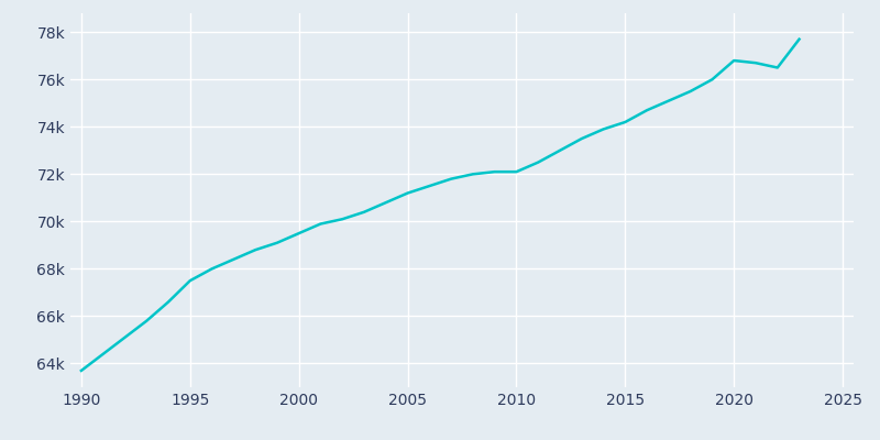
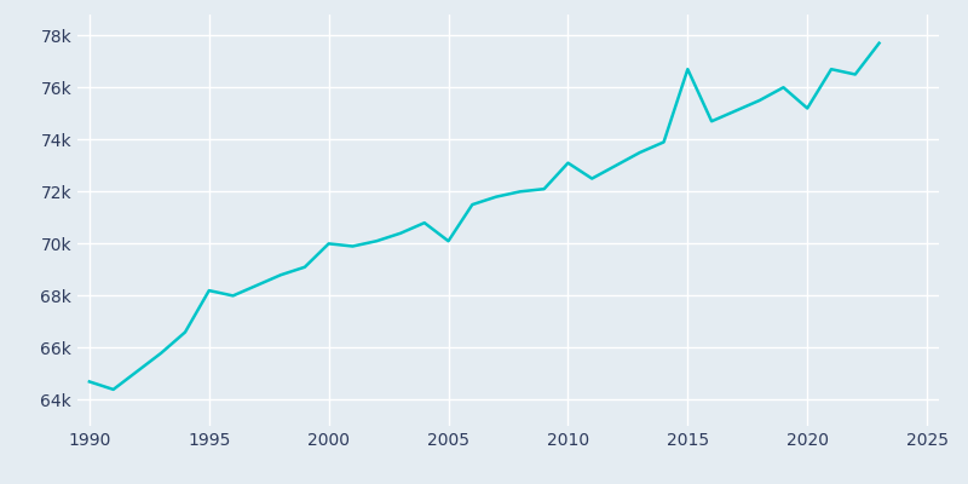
1990: 63.7k -> 64.7k
1995: 67.5k -> 68.2k
2000: 69.5k -> 70.0k
2005: 71.2k -> 70.1k
2010: 72.1k -> 73.1k
2015: 74.2k -> 76.7k
2020: 76.8k -> 75.2k
